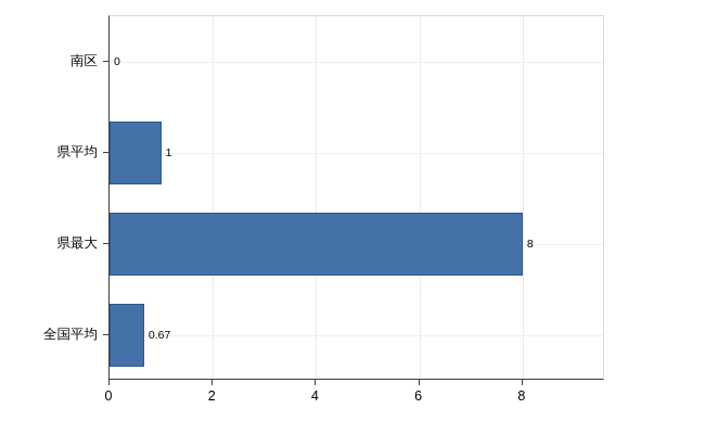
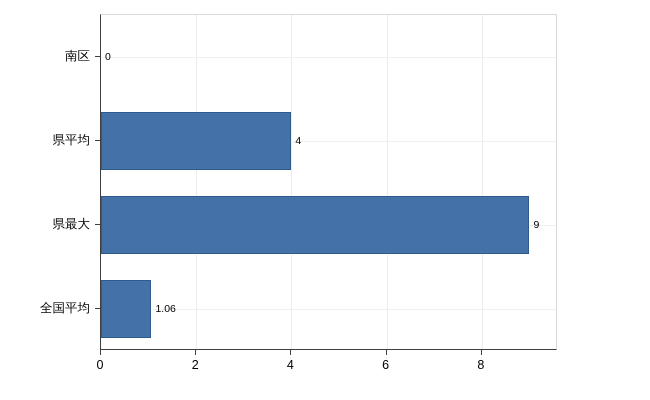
県平均: 1 -> 4
県最大: 8 -> 9
全国平均: 0.67 -> 1.06
